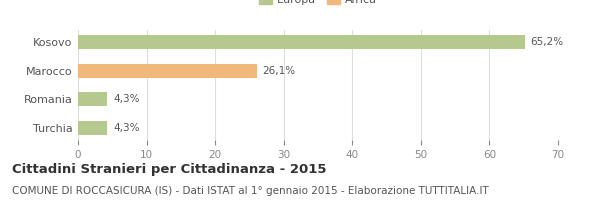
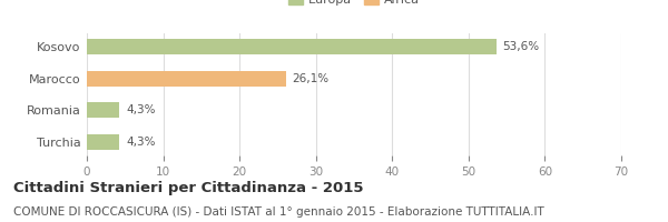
Kosovo: 65,2% -> 53,6%
